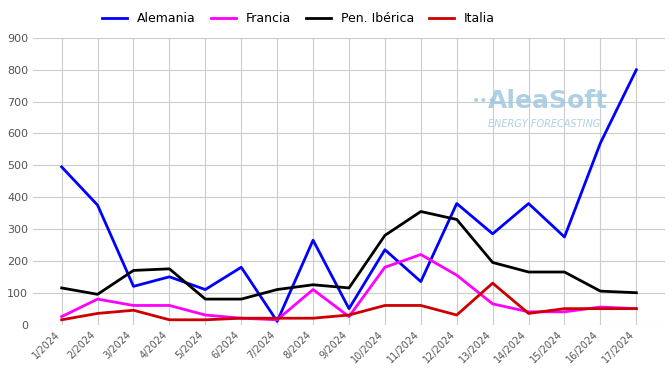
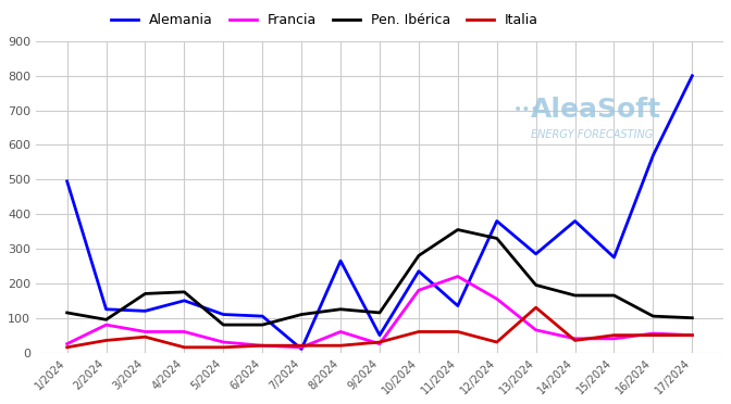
Alemania/2/2024: 375 -> 125
Alemania/6/2024: 180 -> 105
Francia/8/2024: 110 -> 60
